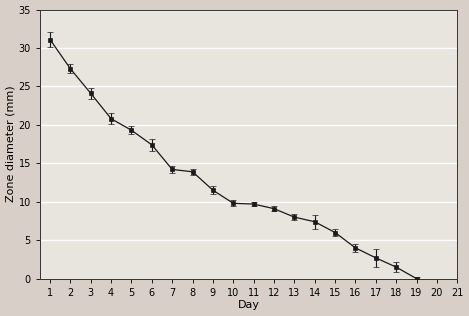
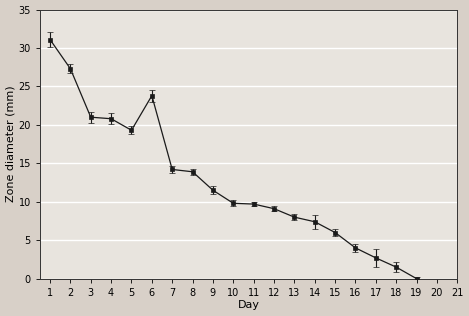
3: 24.1 -> 21.0
6: 17.4 -> 23.8
